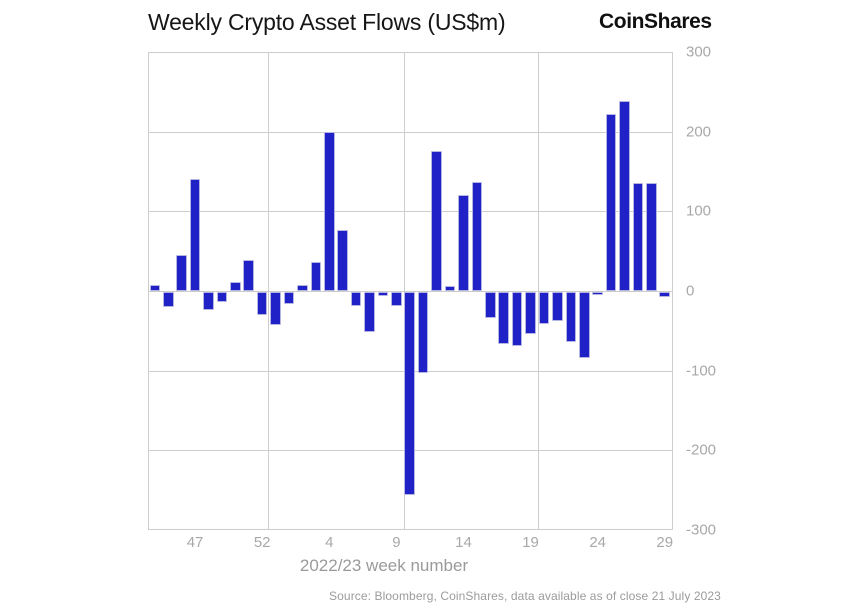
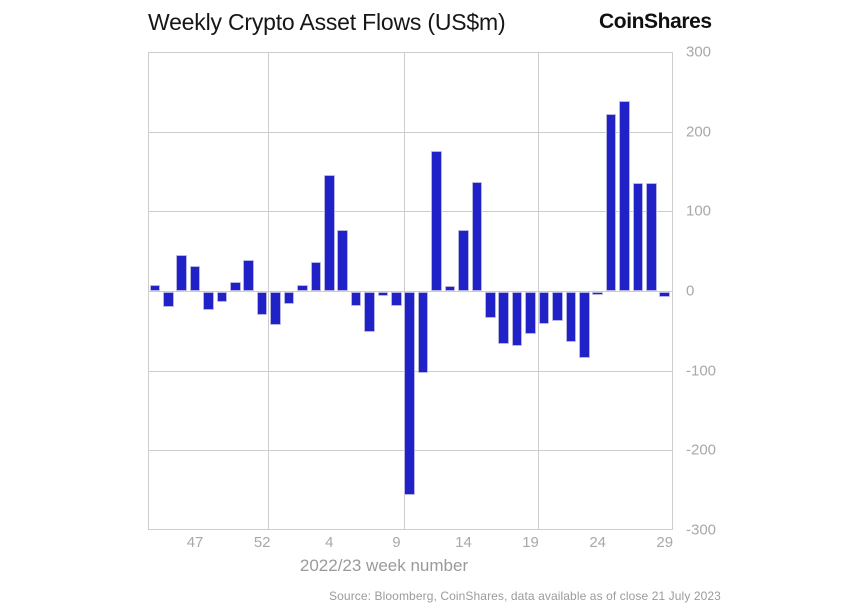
47: 140 -> 30
4: 200 -> 150
14: 120 -> 80
